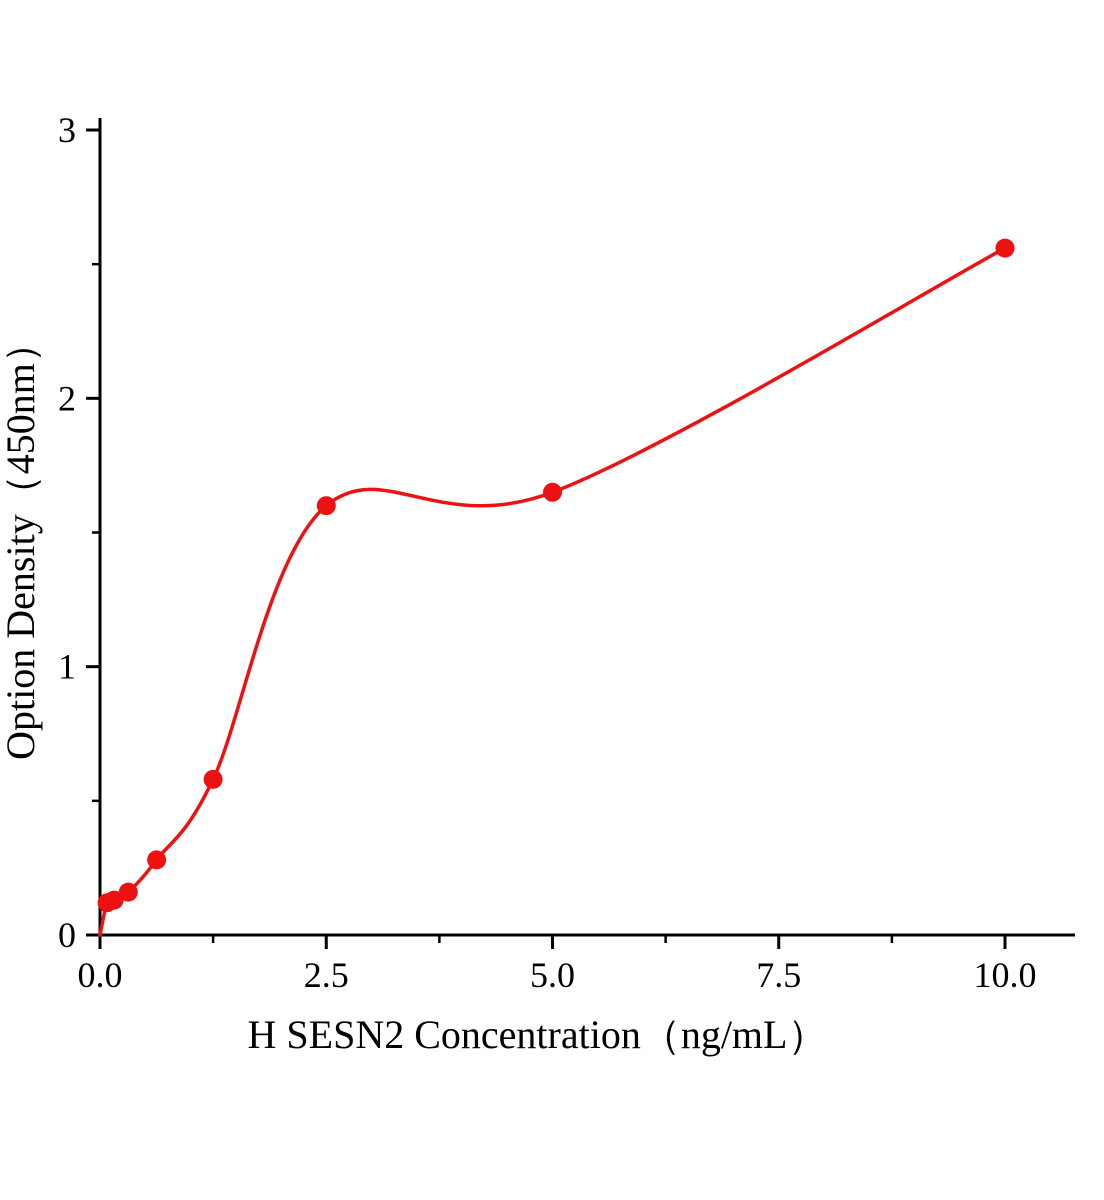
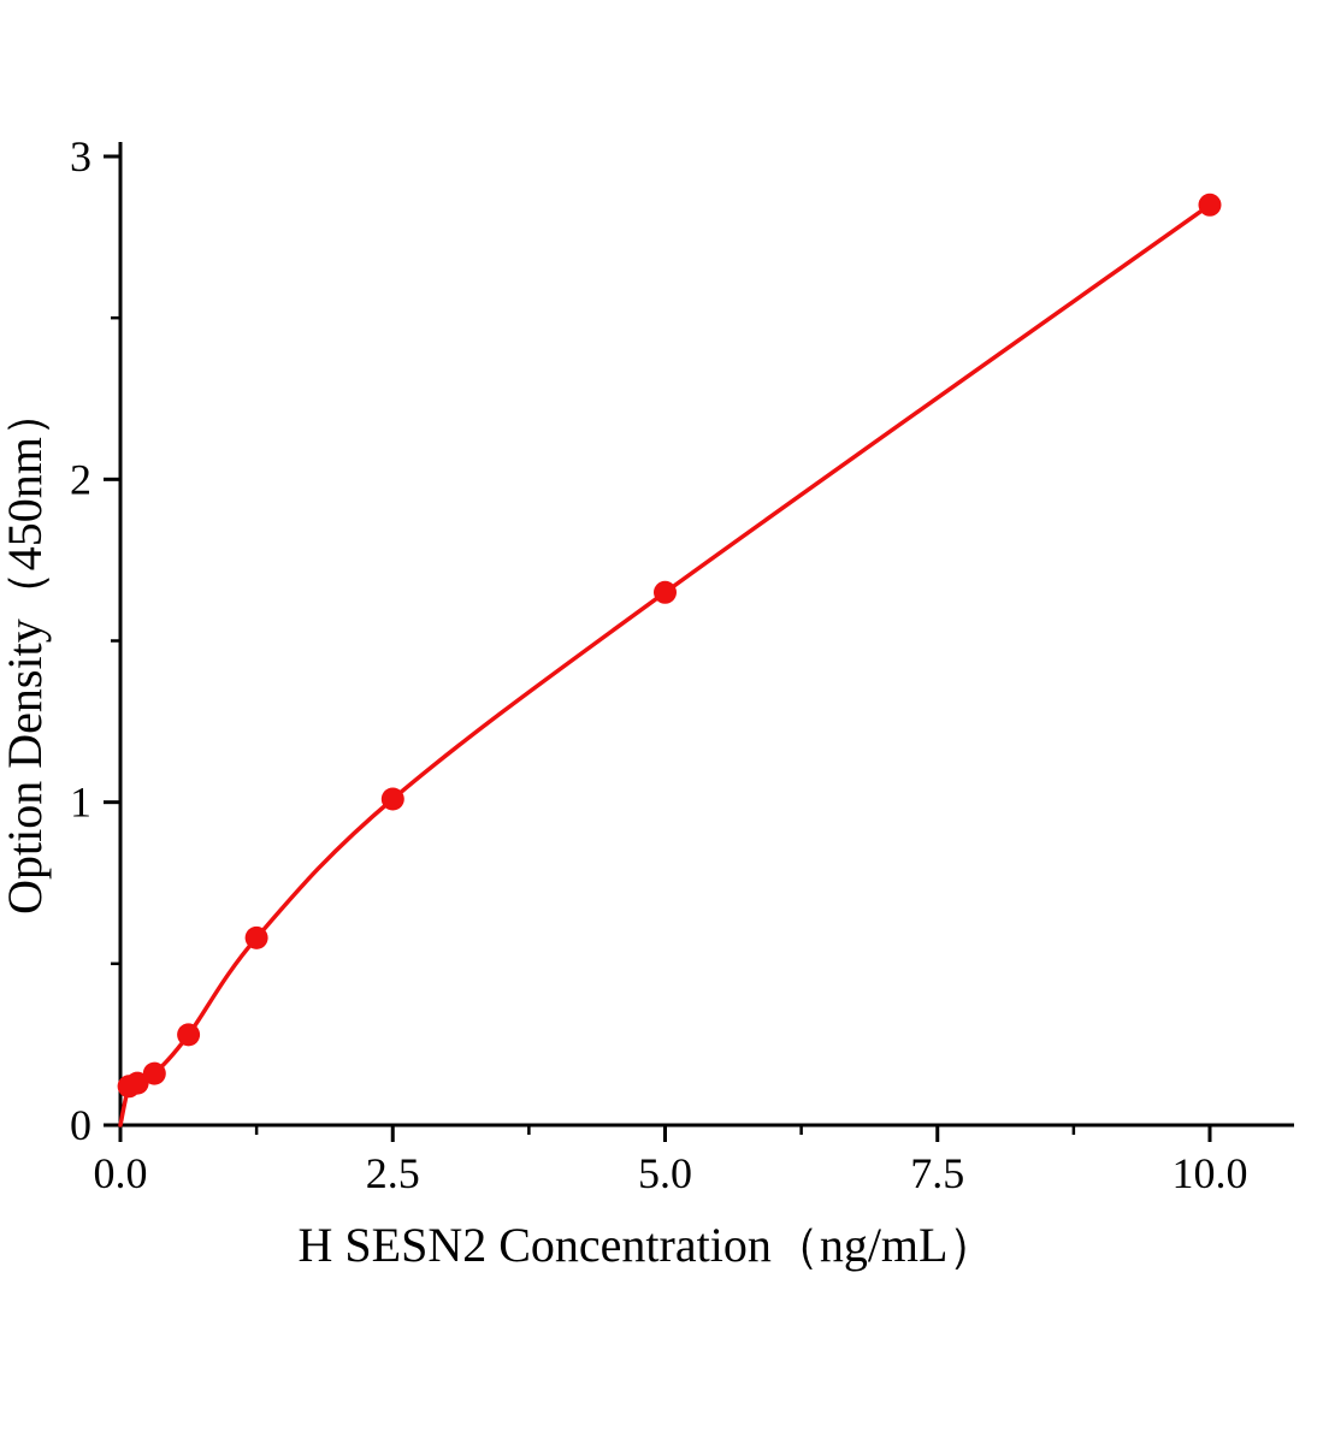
2.5: 1.60 -> 1.01
10.0: 2.56 -> 2.85
